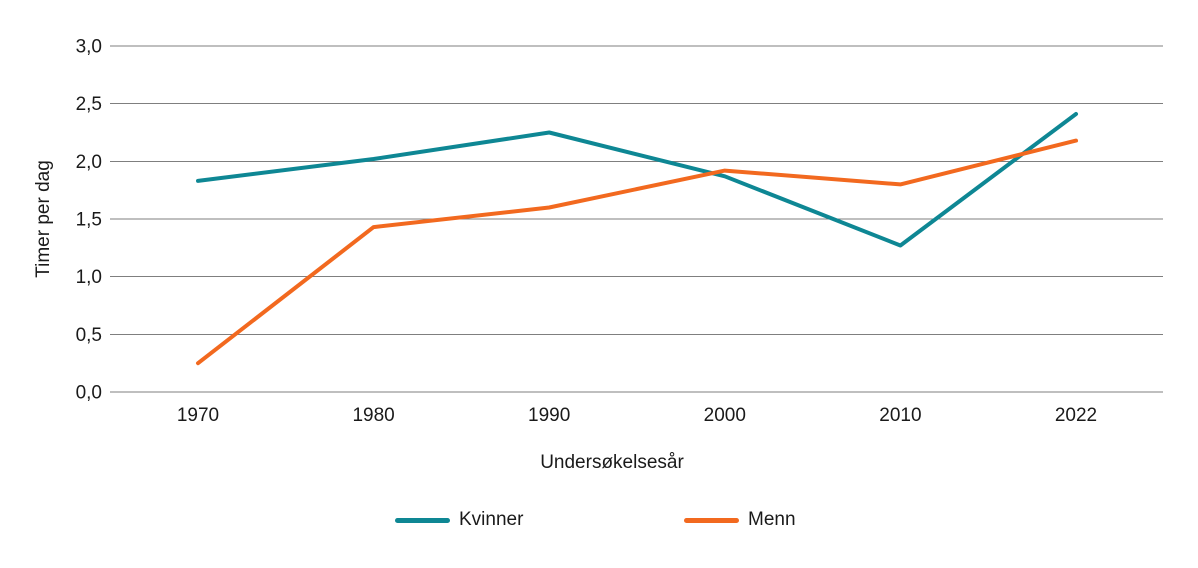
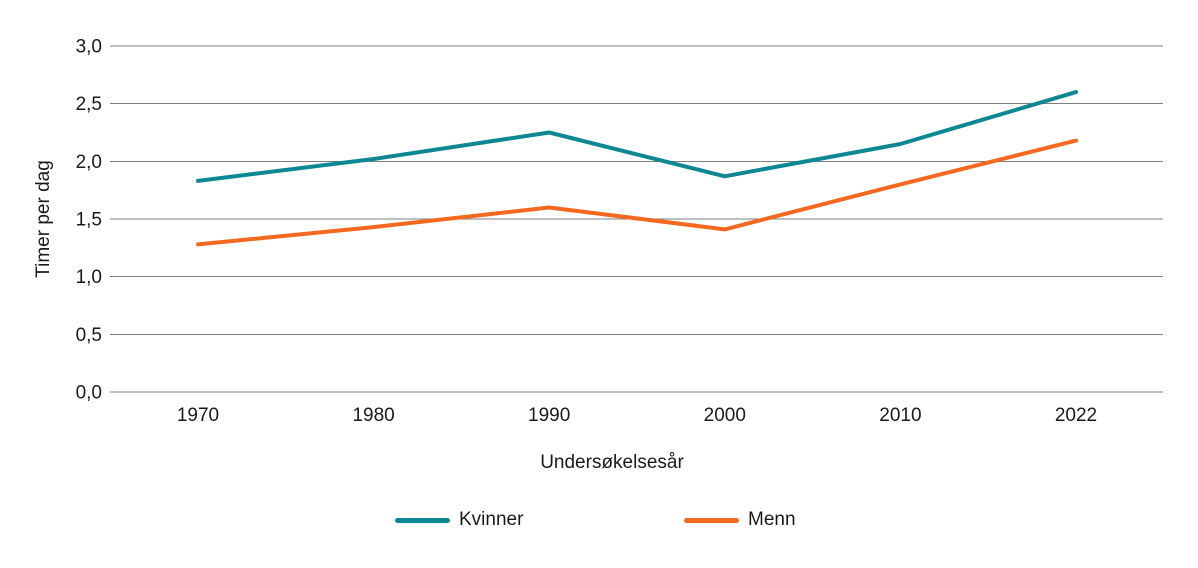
Menn/1970: 0,25 -> 1,28
Menn/2000: 1,92 -> 1,41
Kvinner/2010: 1,27 -> 2,15
Kvinner/2022: 2,41 -> 2,60
